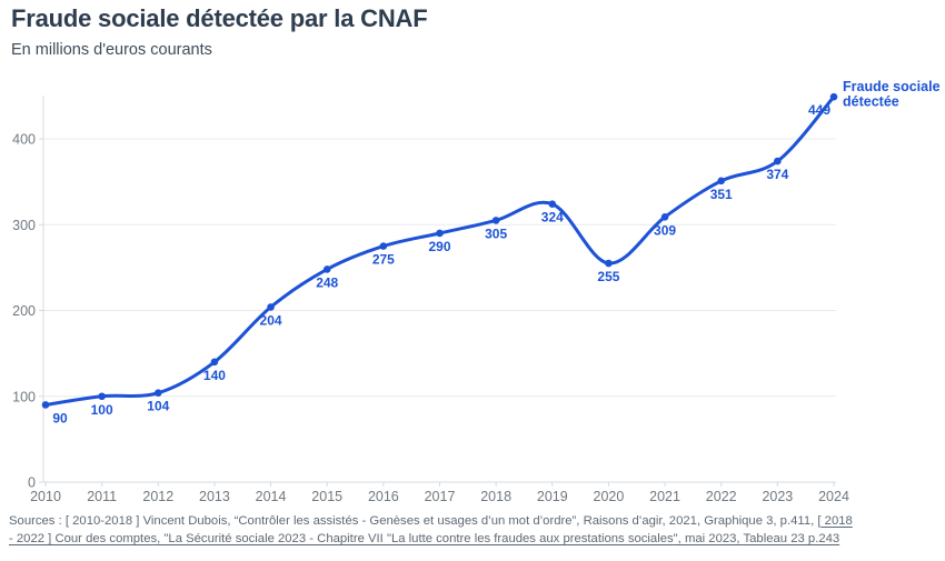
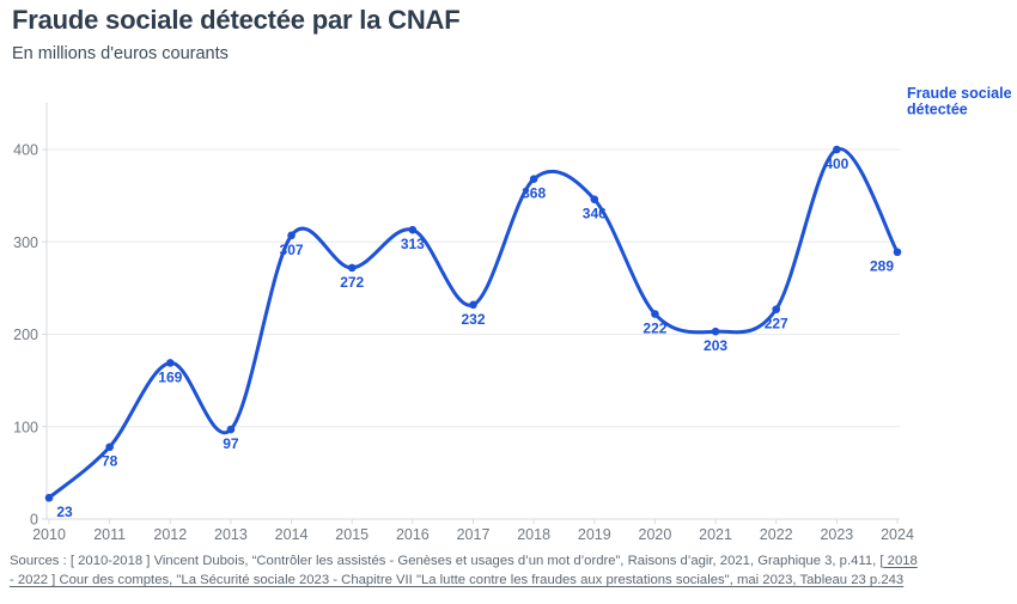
2010: 90 -> 23
2011: 100 -> 78
2012: 104 -> 169
2013: 140 -> 97
2014: 204 -> 307
2015: 248 -> 272
2016: 275 -> 313
2017: 290 -> 232
2018: 305 -> 368
2019: 324 -> 346
2020: 255 -> 222
2021: 309 -> 203
2022: 351 -> 227
2023: 374 -> 400
2024: 449 -> 289
